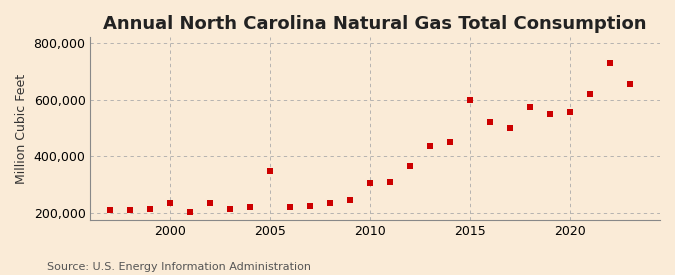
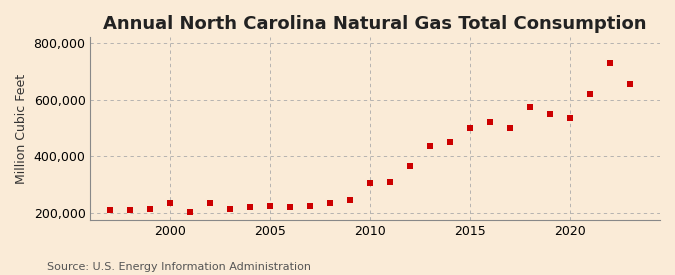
2005: 350,000 -> 225,000
2015: 600,000 -> 500,000
2020: 555,000 -> 535,000
